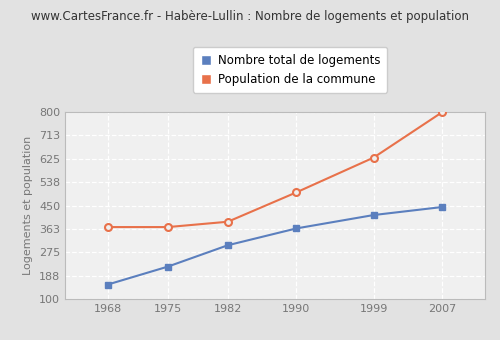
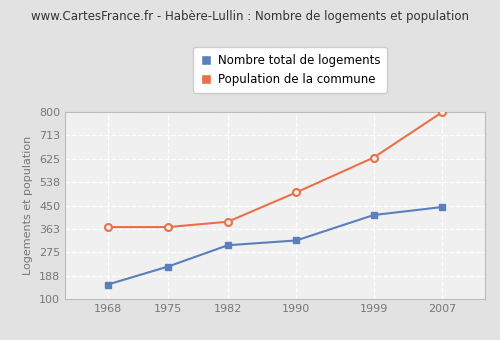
Nombre total de logements/1990: 365 -> 320
